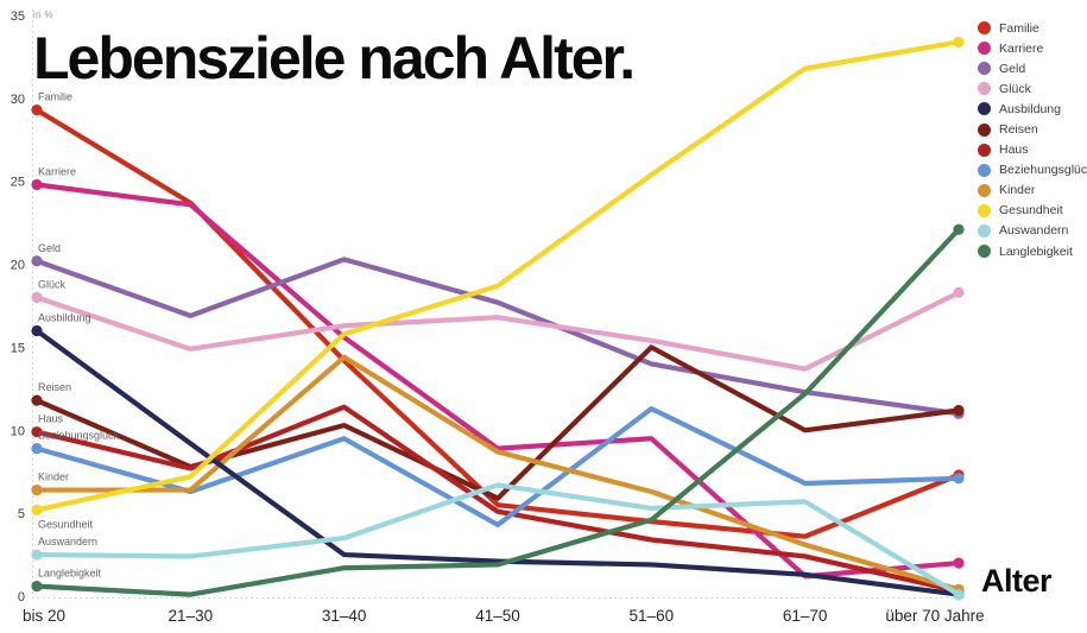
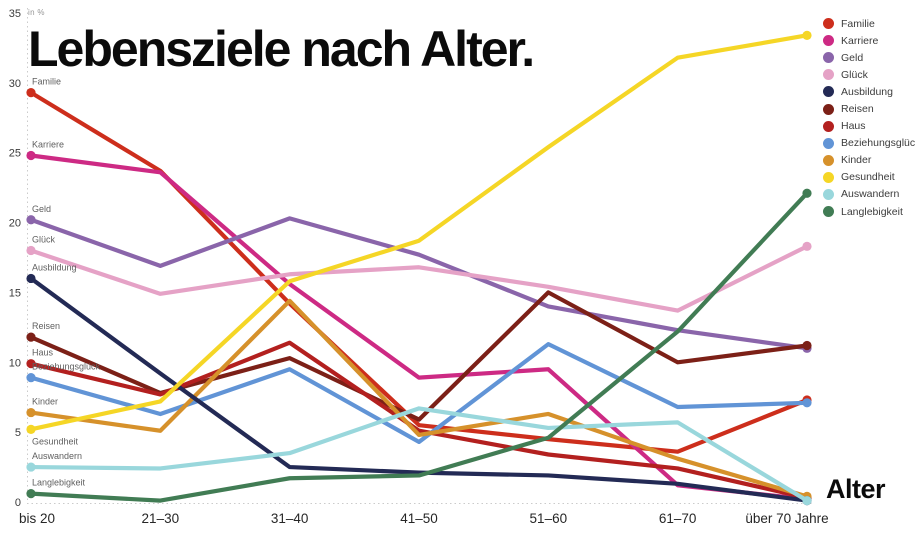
Kinder/21–30: 6.4 -> 5.1
Kinder/41–50: 8.7 -> 4.8
Karriere/über 70 Jahre: 2.0 -> 0.2
